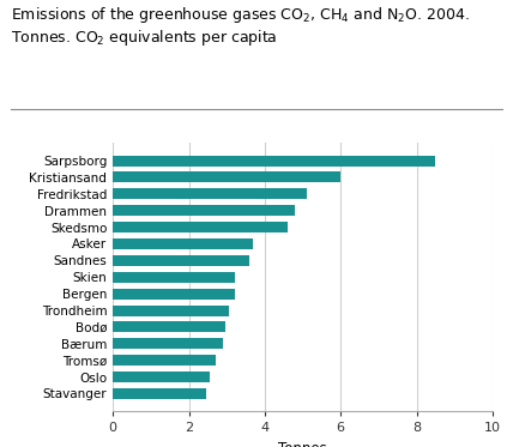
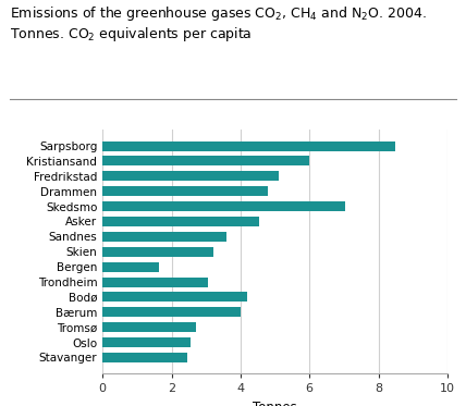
Skedsmo: 4.60 -> 7.05
Asker: 3.70 -> 4.55
Bergen: 3.20 -> 1.65
Bodø: 2.95 -> 4.20
Bærum: 2.90 -> 4.00
